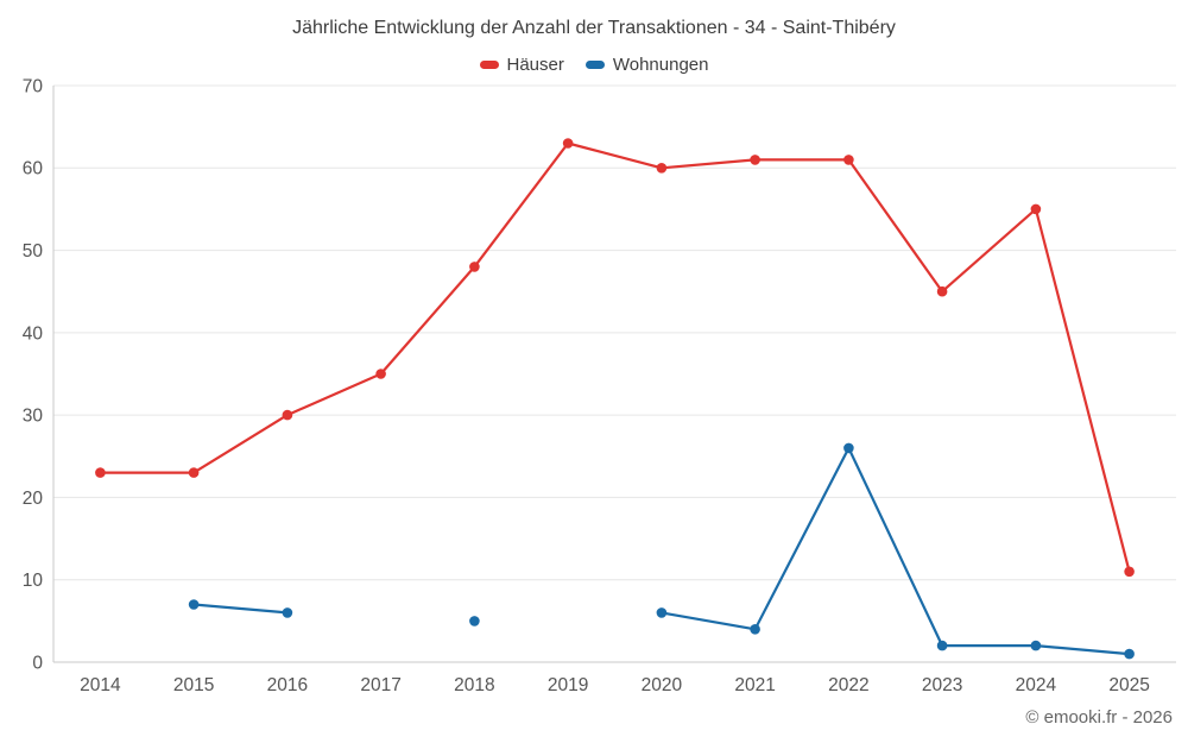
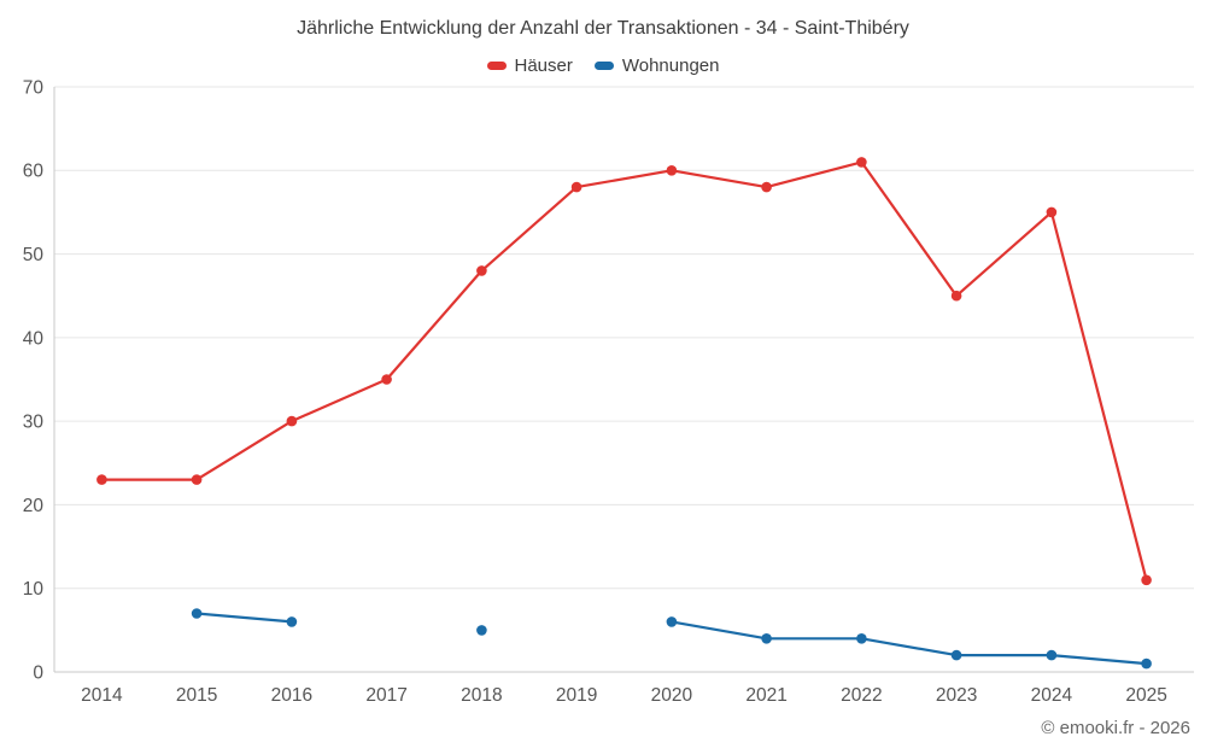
Häuser/2019: 63 -> 58
Häuser/2021: 61 -> 58
Wohnungen/2022: 26 -> 4
